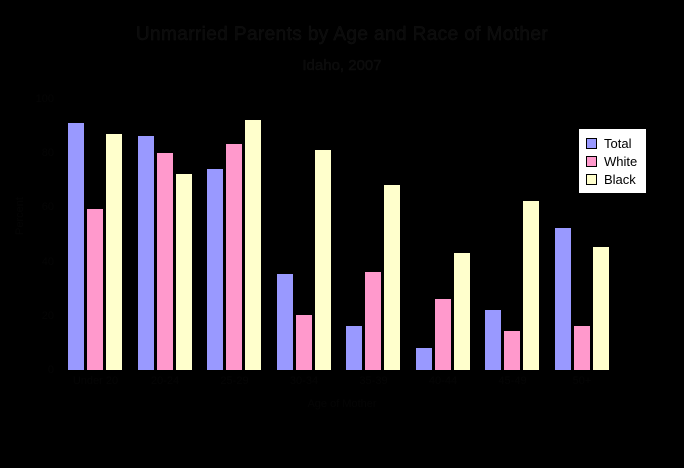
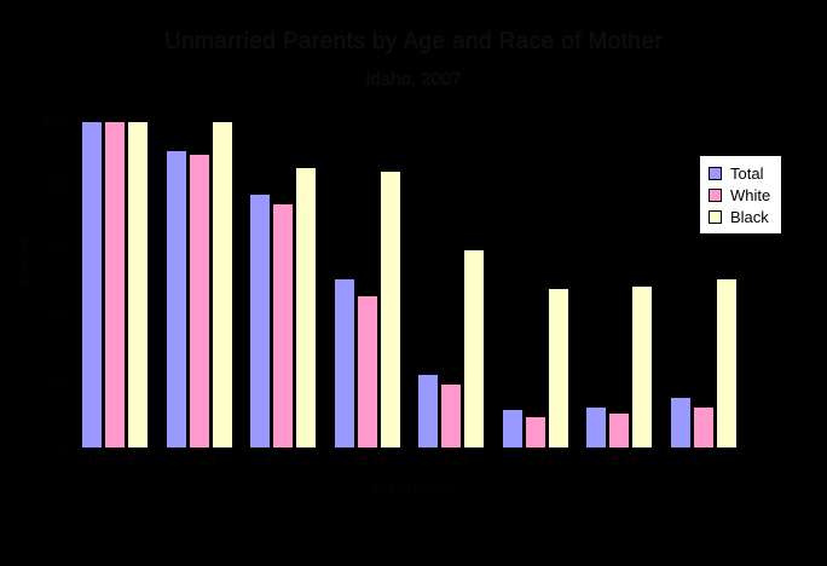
Total/Under 20: 92 -> 100
White/Under 20: 60 -> 100
Black/Under 20: 88 -> 100
Total/20-24: 87 -> 91
White/20-24: 81 -> 90
Black/20-24: 73 -> 100
Total/25-29: 75 -> 78
White/25-29: 84 -> 75
Black/25-29: 93 -> 86
Total/30-34: 36 -> 52
White/30-34: 21 -> 47
Black/30-34: 82 -> 85
Total/35-39: 17 -> 23
White/35-39: 37 -> 20
Black/35-39: 69 -> 61
Total/40-44: 9 -> 12
White/40-44: 27 -> 10
Black/40-44: 44 -> 49
Total/45-49: 23 -> 13
White/45-49: 15 -> 11
Black/45-49: 63 -> 50
Total/50+: 53 -> 16
White/50+: 17 -> 13
Black/50+: 46 -> 52
